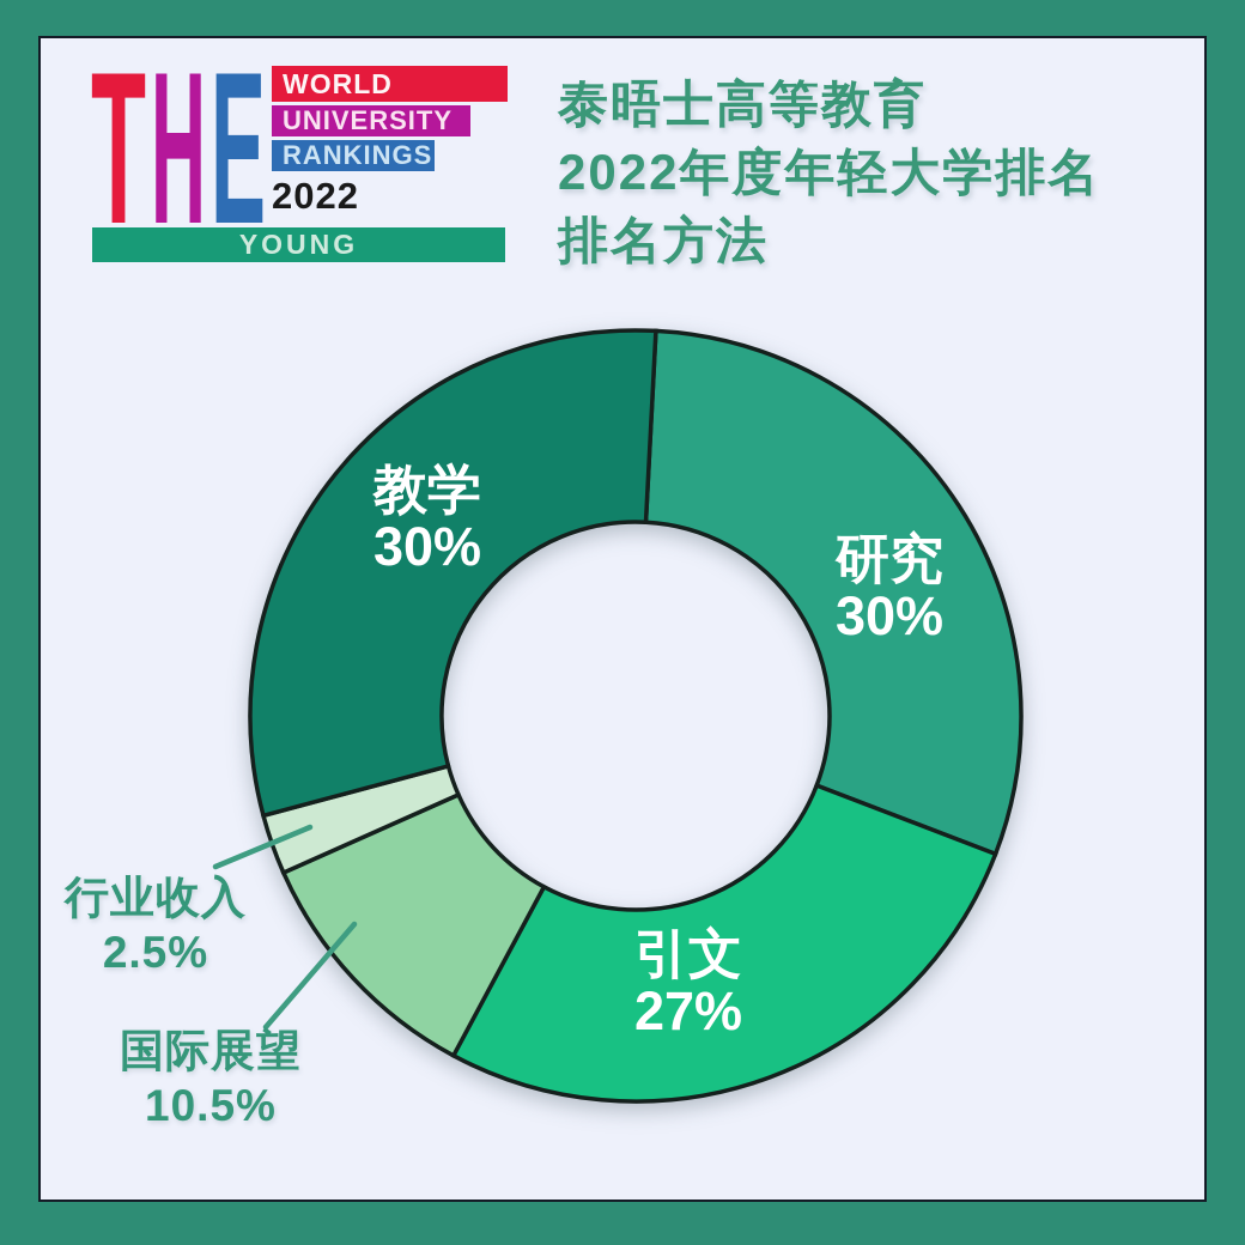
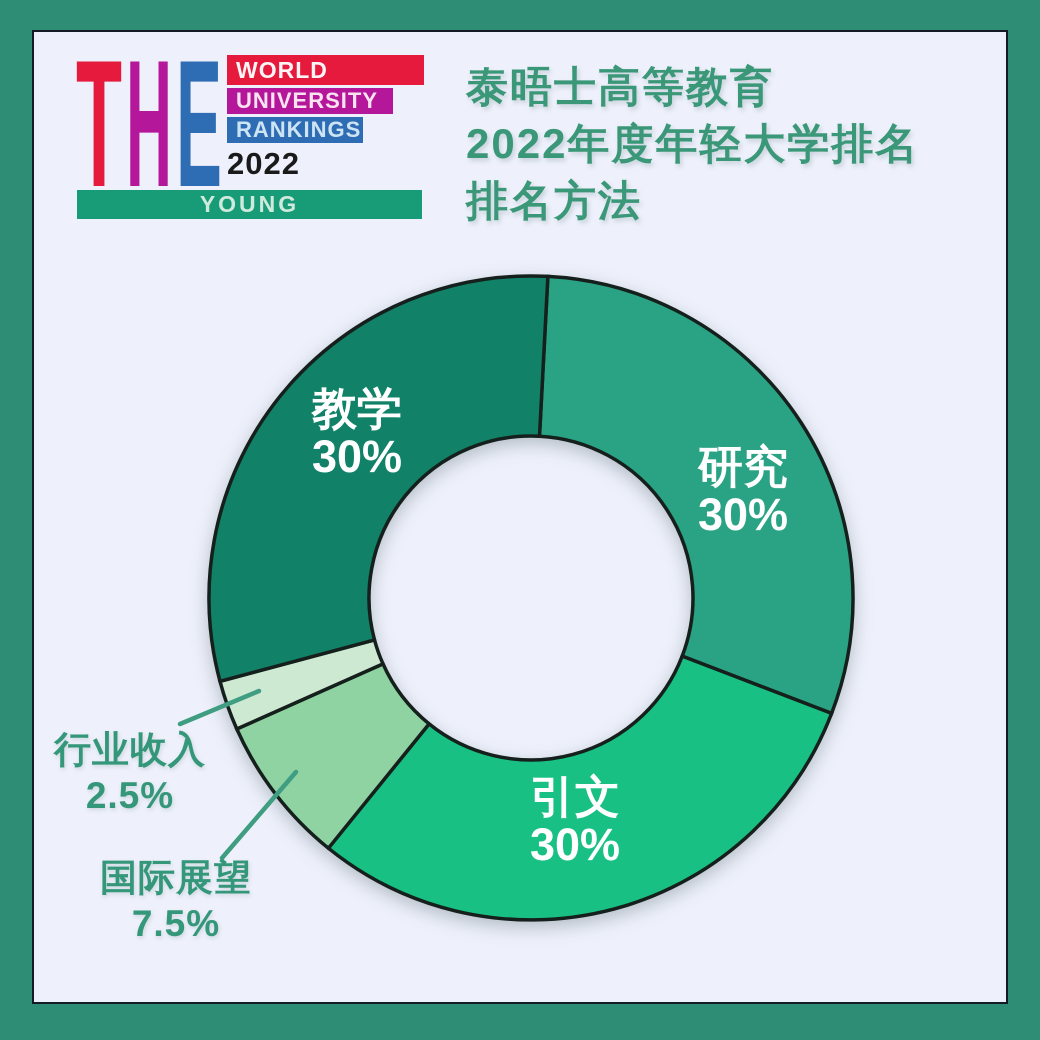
引文: 27% -> 30%
国际展望: 10.5% -> 7.5%
